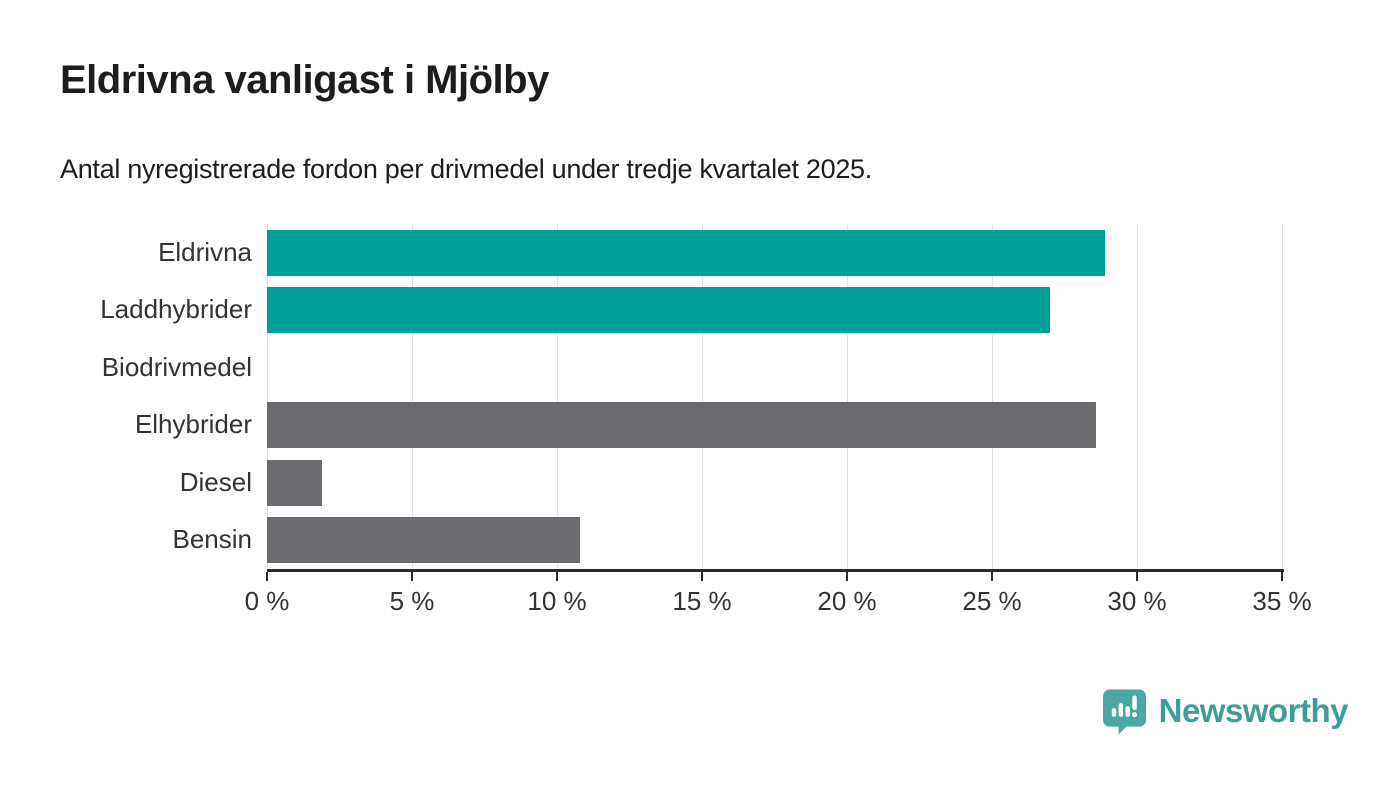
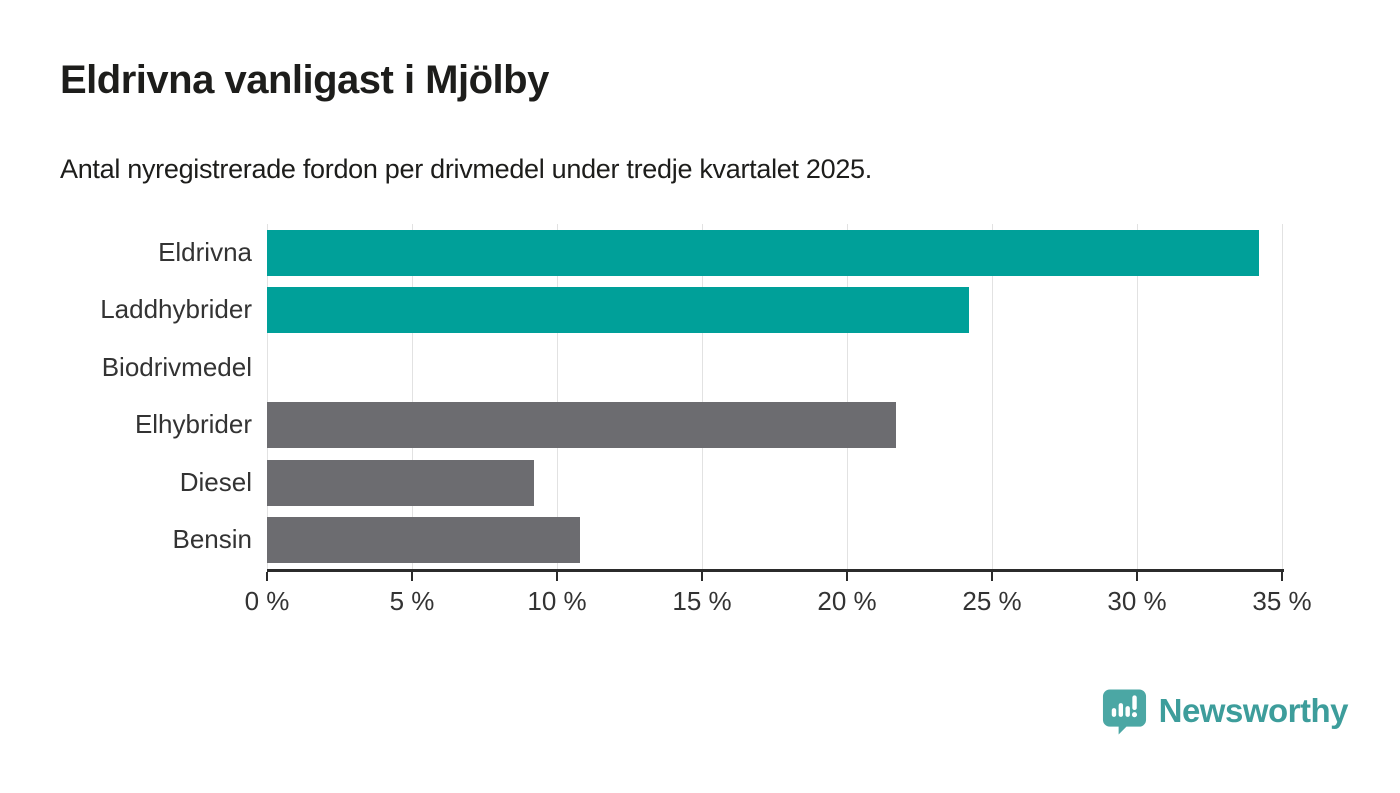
Eldrivna: 28.9% -> 34.2%
Laddhybrider: 27.0% -> 24.2%
Elhybrider: 28.6% -> 21.7%
Diesel: 1.9% -> 9.2%
